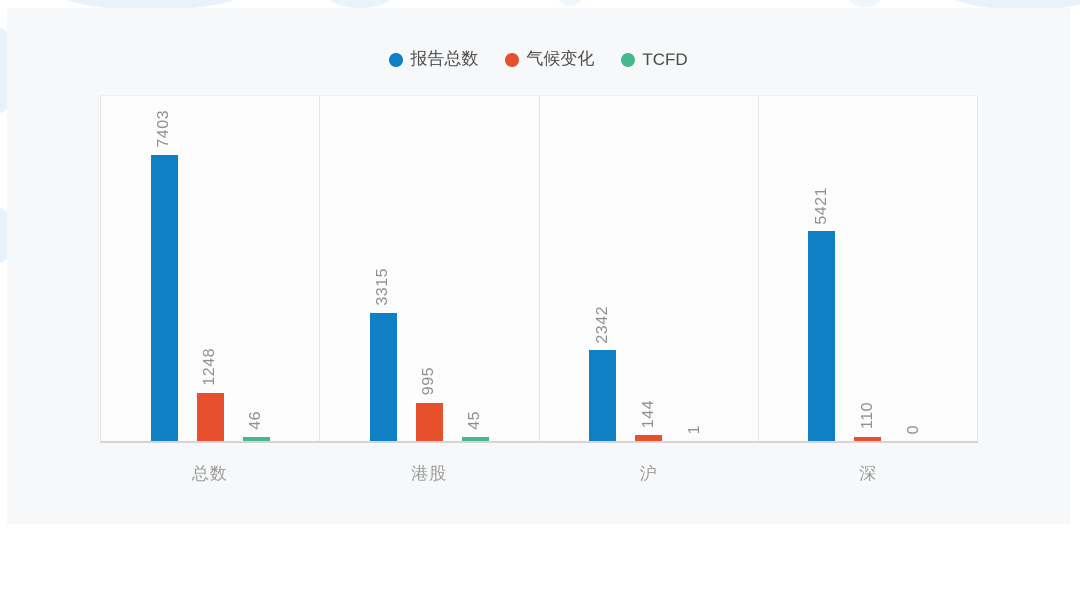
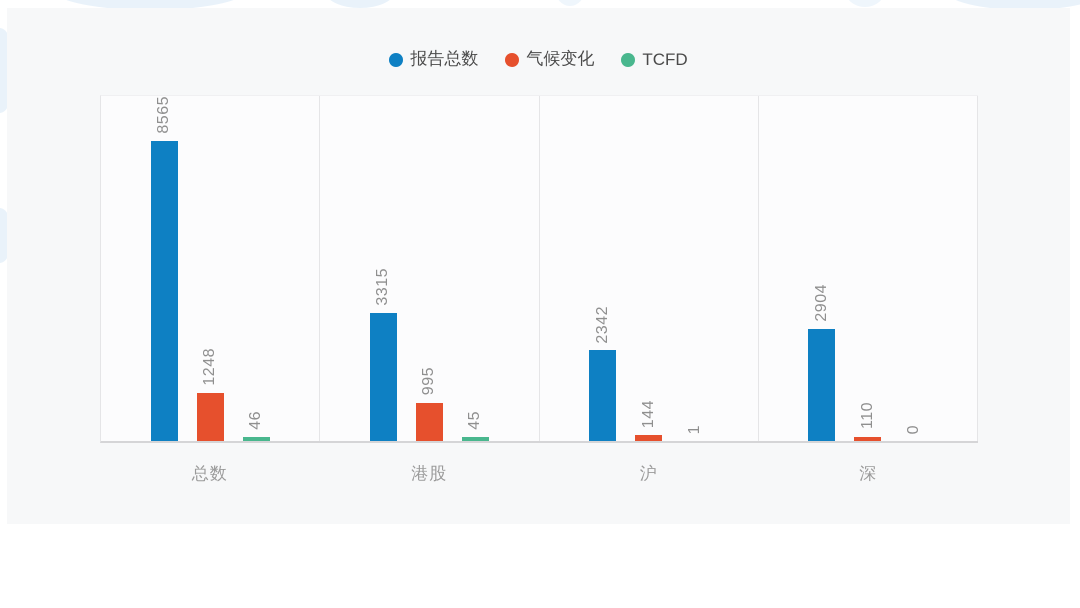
报告总数/总数: 7403 -> 8565
报告总数/深: 5421 -> 2904
